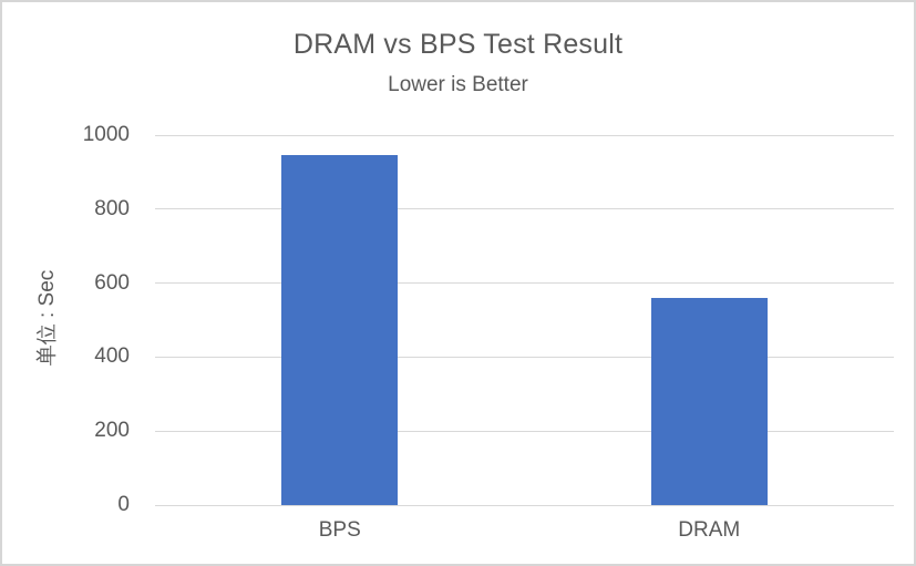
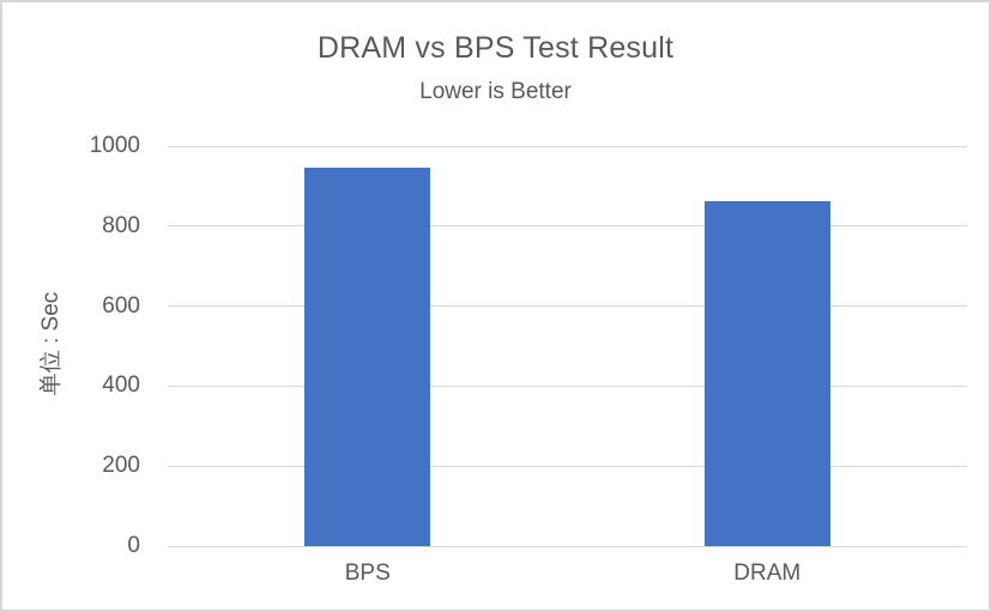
DRAM: 560 -> 860
